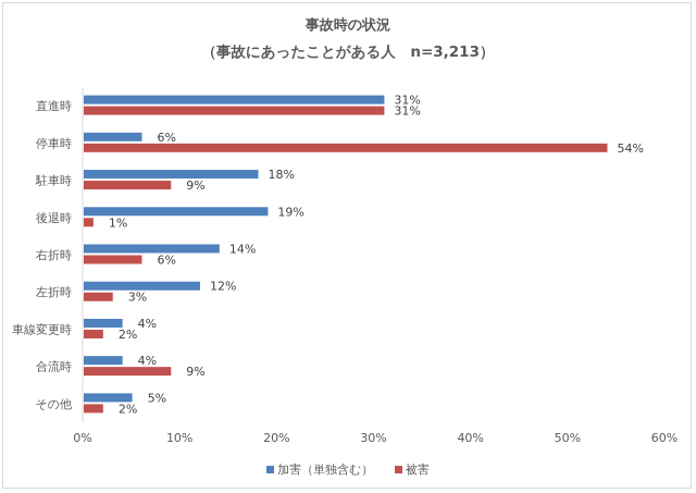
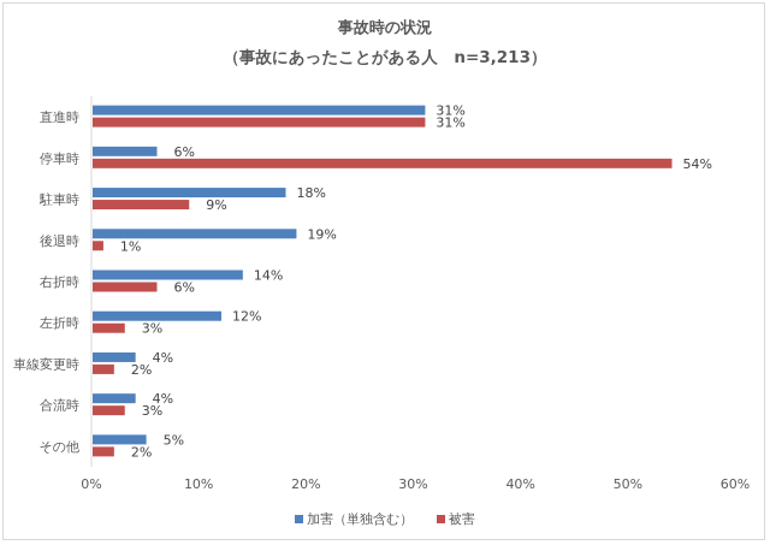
被害/合流時: 9% -> 3%
